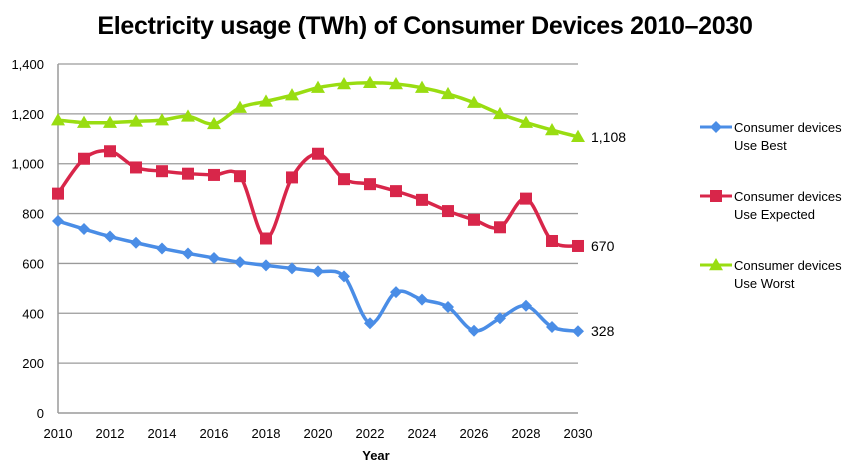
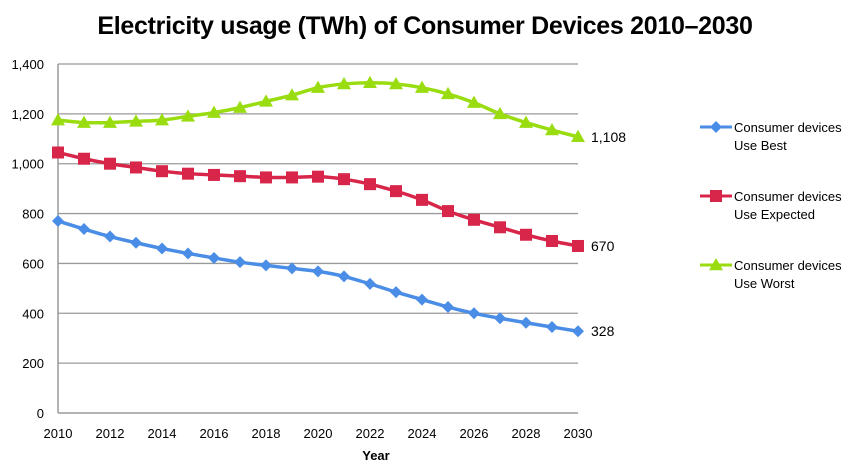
Consumer devices Use Expected/2010: 880 -> 1040
Consumer devices Use Expected/2012: 1050 -> 1000
Consumer devices Use Worst/2016: 1160 -> 1200
Consumer devices Use Expected/2018: 700 -> 940
Consumer devices Use Expected/2020: 1040 -> 950
Consumer devices Use Best/2022: 360 -> 520
Consumer devices Use Best/2026: 330 -> 400
Consumer devices Use Best/2028: 430 -> 360
Consumer devices Use Expected/2028: 860 -> 720
